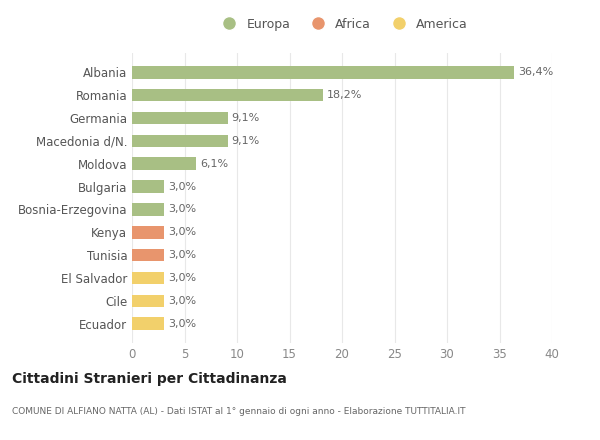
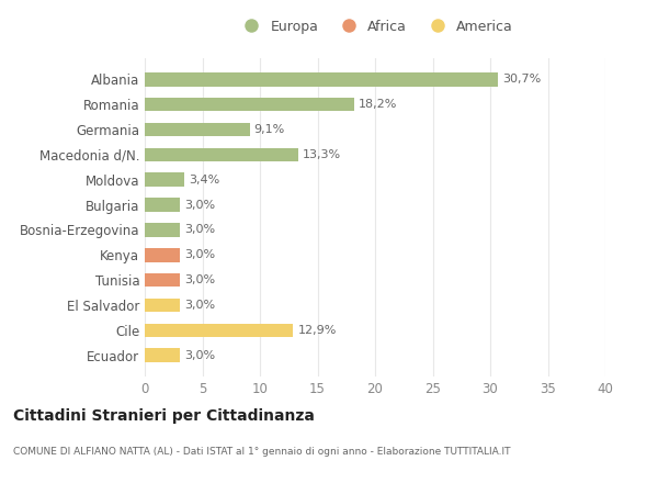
Albania: 36,4% -> 30,7%
Macedonia d/N.: 9,1% -> 13,3%
Moldova: 6,1% -> 3,4%
Cile: 3,0% -> 12,9%
